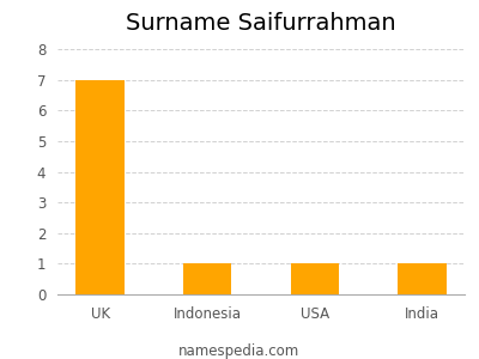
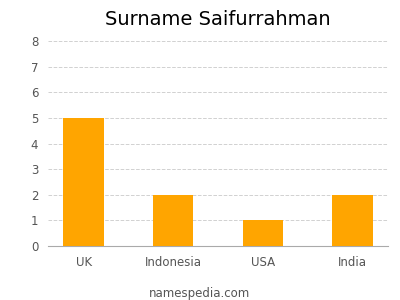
UK: 7 -> 5
Indonesia: 1 -> 2
India: 1 -> 2
